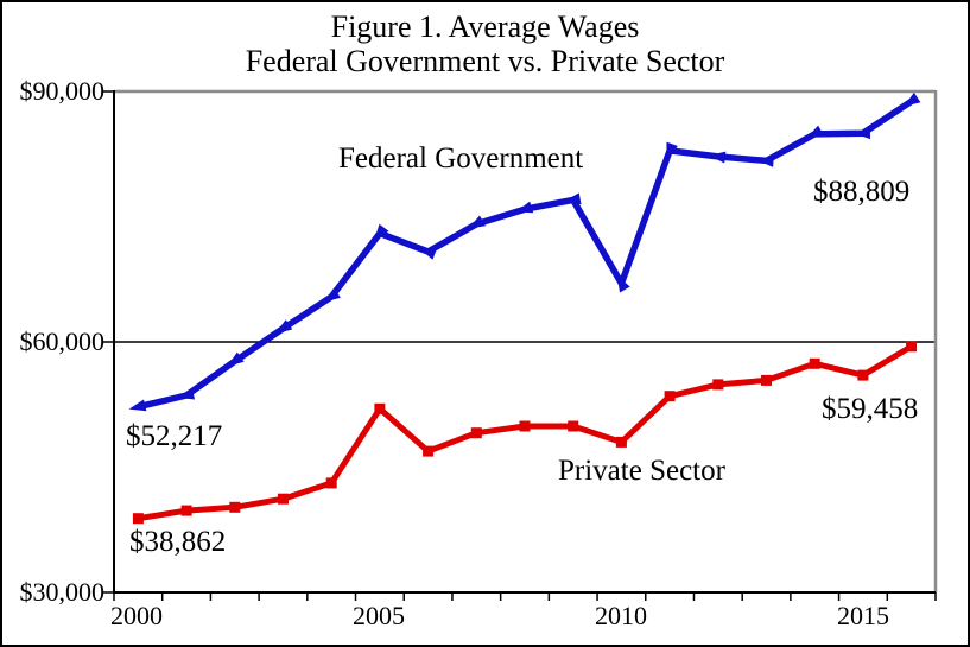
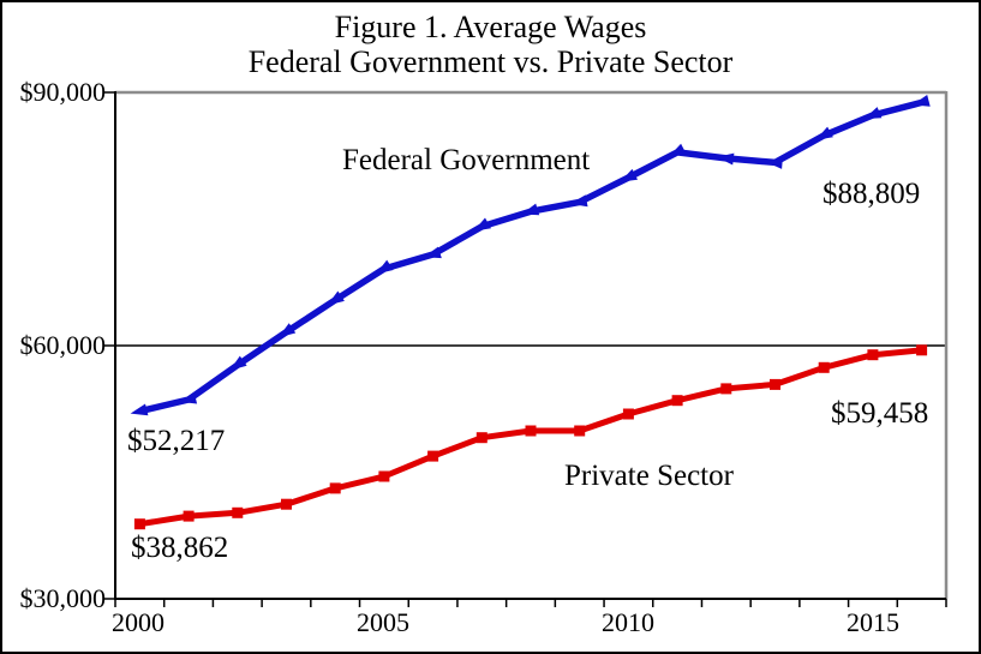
Federal Government/2005: $73000 -> $69000
Private Sector/2005: $52000 -> $44000
Federal Government/2010: $67000 -> $80000
Private Sector/2010: $48000 -> $52000
Federal Government/2015: $85000 -> $87000
Private Sector/2015: $56000 -> $59000
